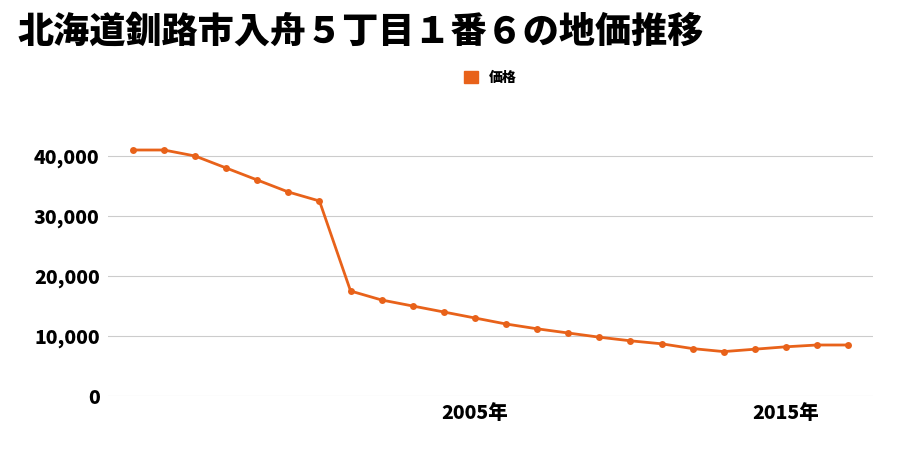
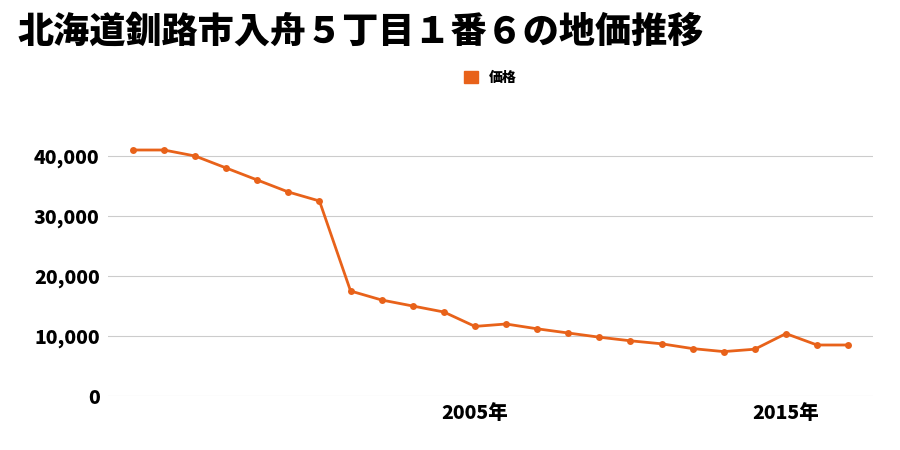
2005年: 13,000 -> 11,600
2015年: 8,200 -> 10,400
